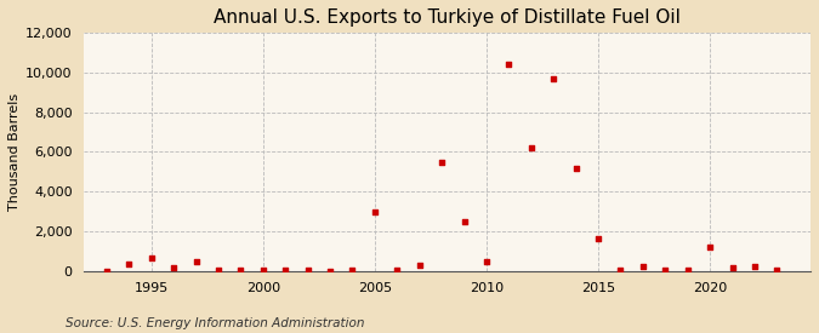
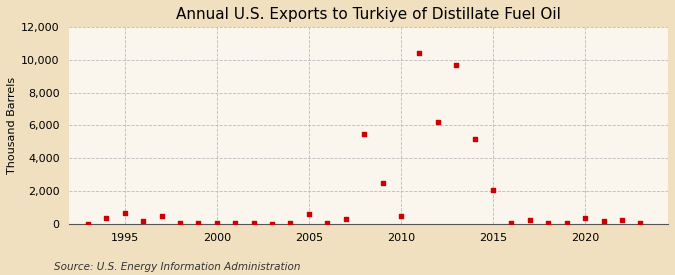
2005: 3,000 -> 600
2015: 1,600 -> 2,000
2020: 1,200 -> 400
